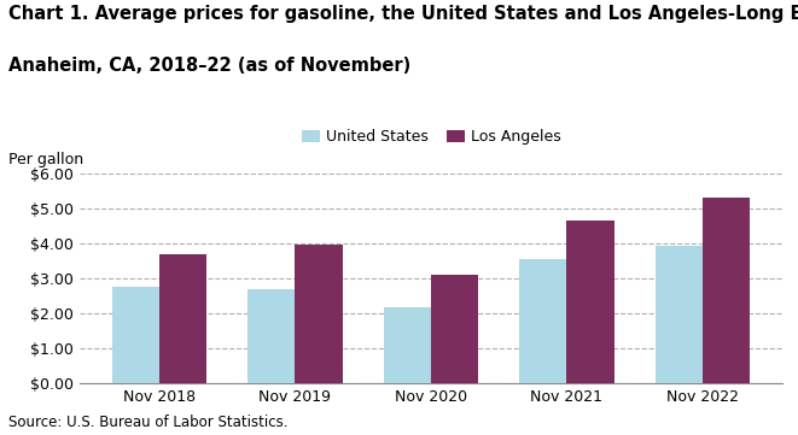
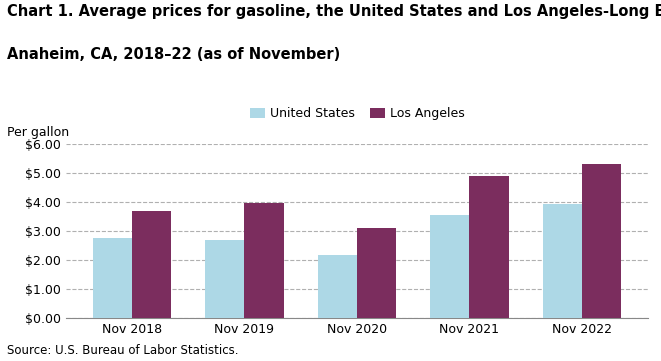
Los Angeles/Nov 2021: $4.68 -> $4.90
